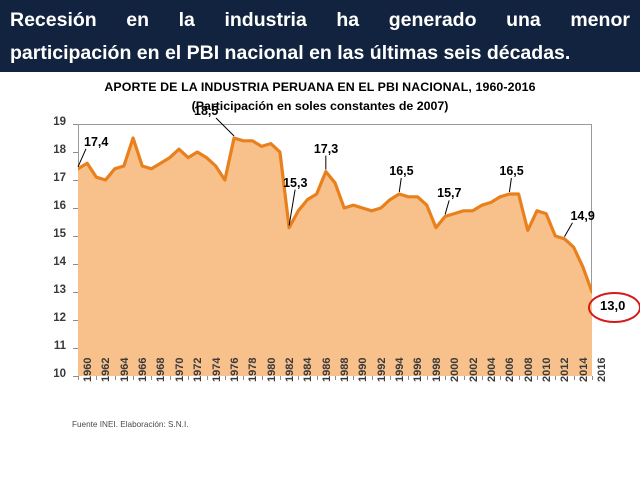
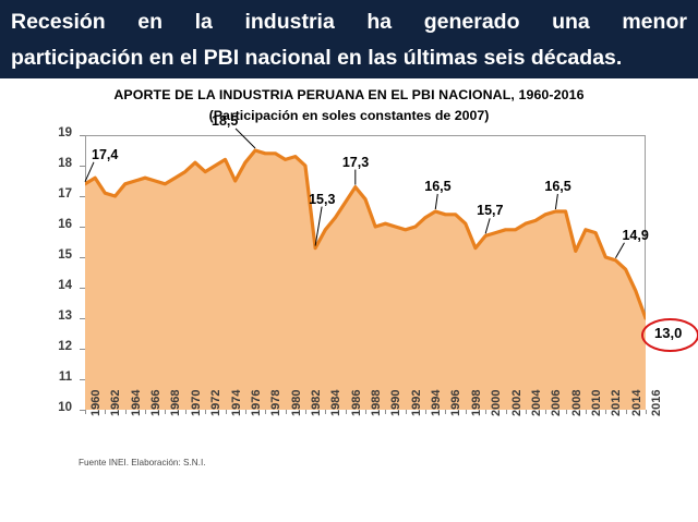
1966: 18.5 -> 17.6
1974: 17.8 -> 18.2
1976: 17.0 -> 18.1
1986: 16.5 -> 16.8
